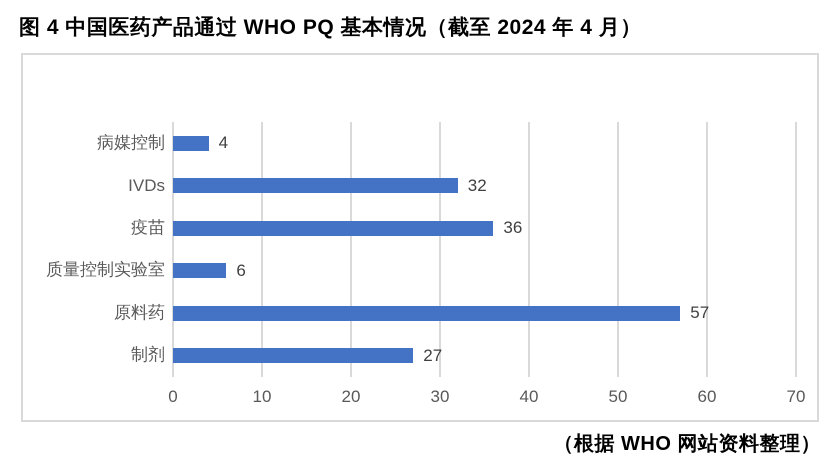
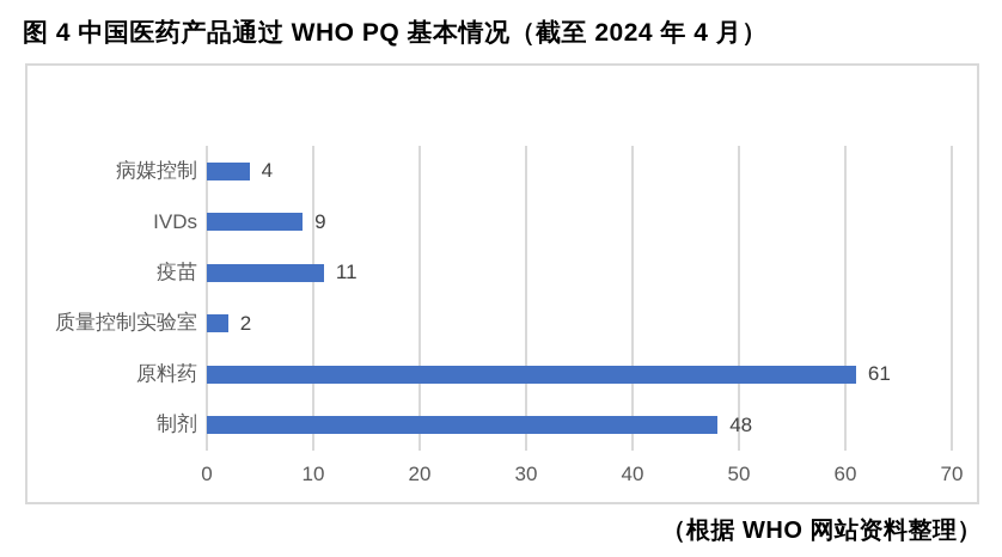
IVDs: 32 -> 9
疫苗: 36 -> 11
质量控制实验室: 6 -> 2
原料药: 57 -> 61
制剂: 27 -> 48
